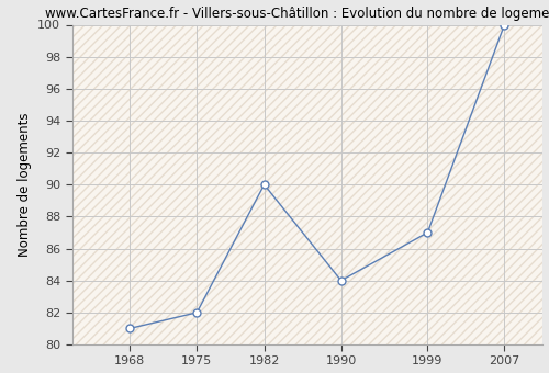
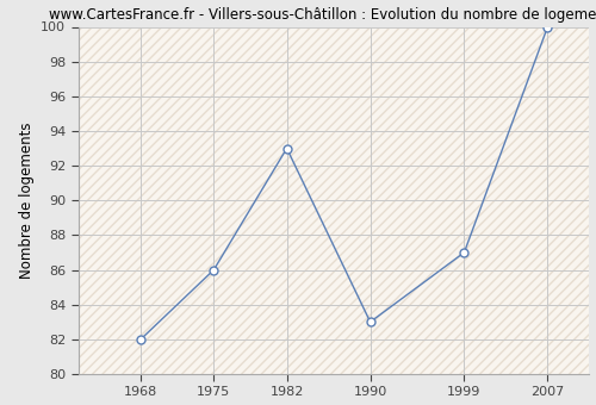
1968: 81 -> 82
1975: 82 -> 86
1982: 90 -> 93
1990: 84 -> 83
